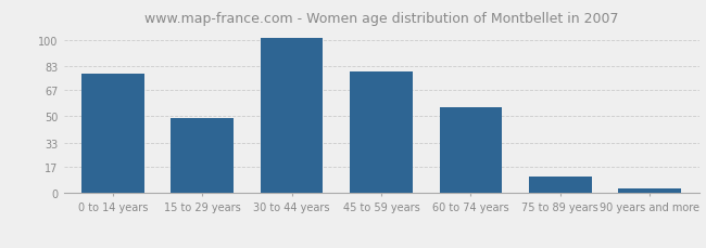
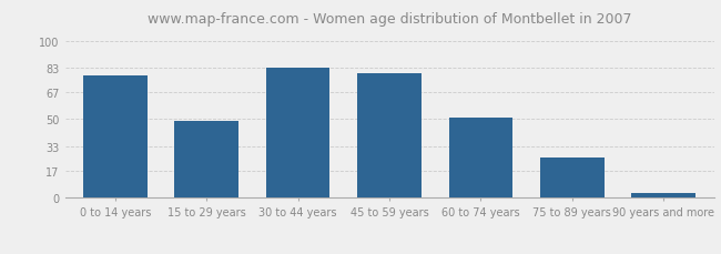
30 to 44 years: 101 -> 83
60 to 74 years: 56 -> 51
75 to 89 years: 11 -> 26
